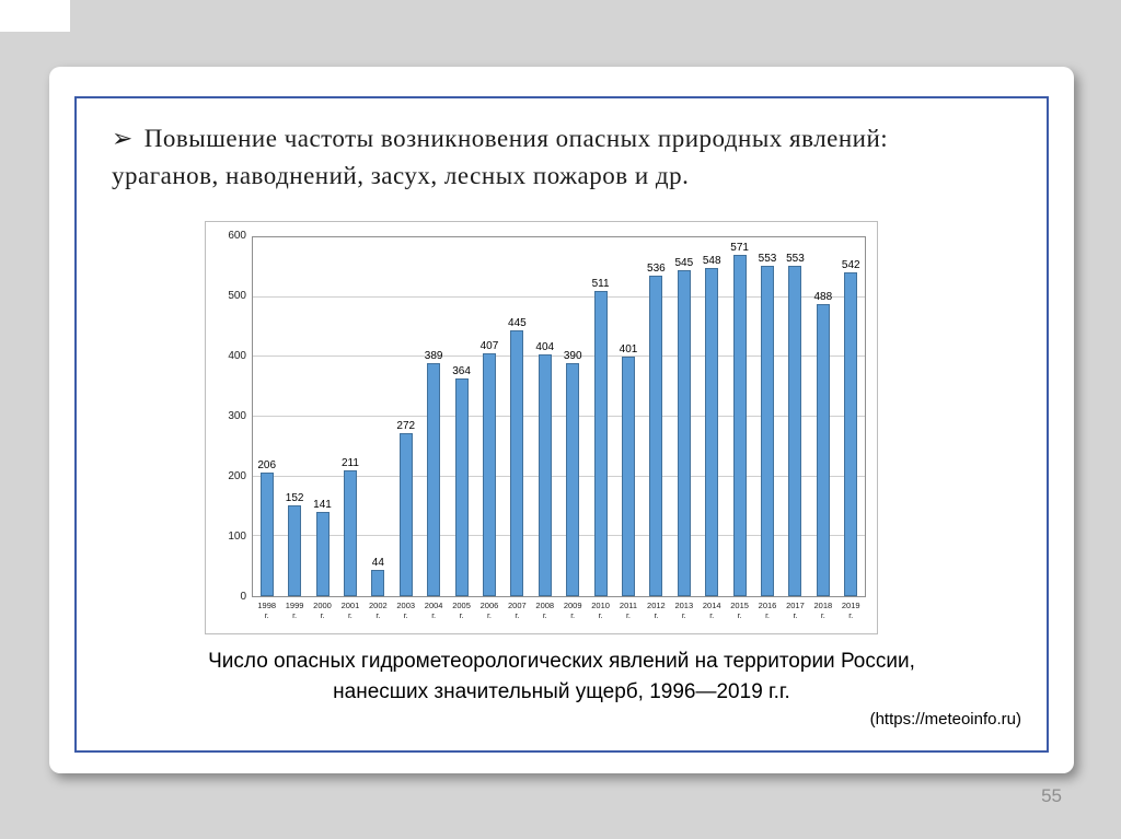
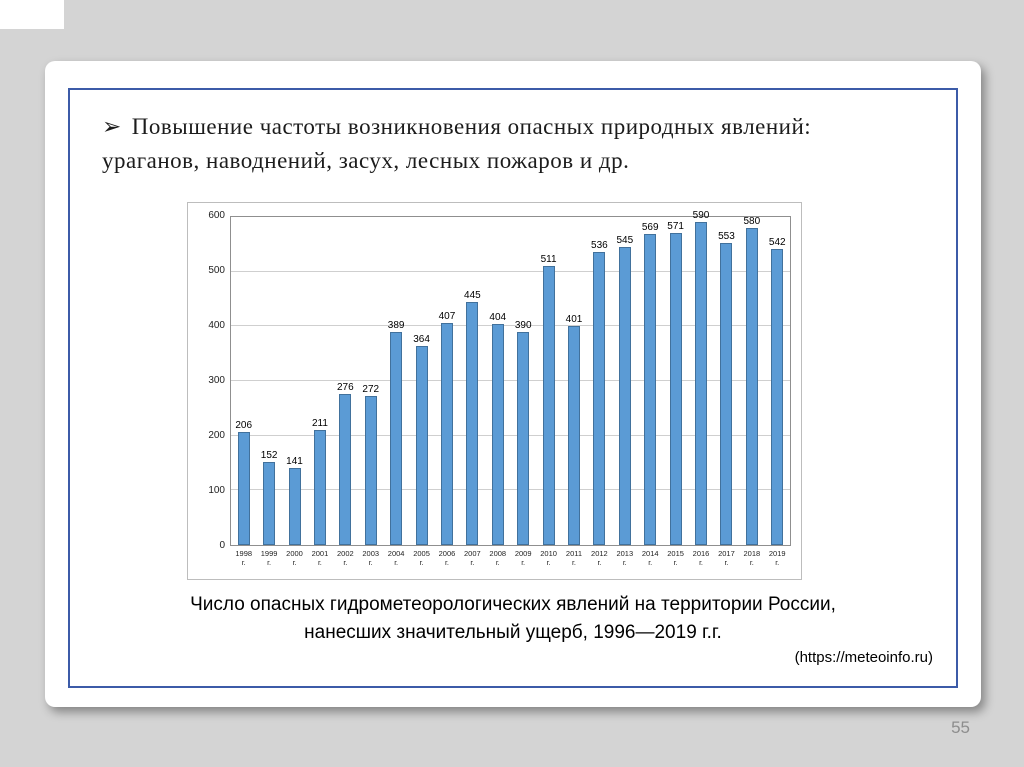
2002: 44 -> 276
2014: 548 -> 569
2016: 553 -> 590
2018: 488 -> 580
